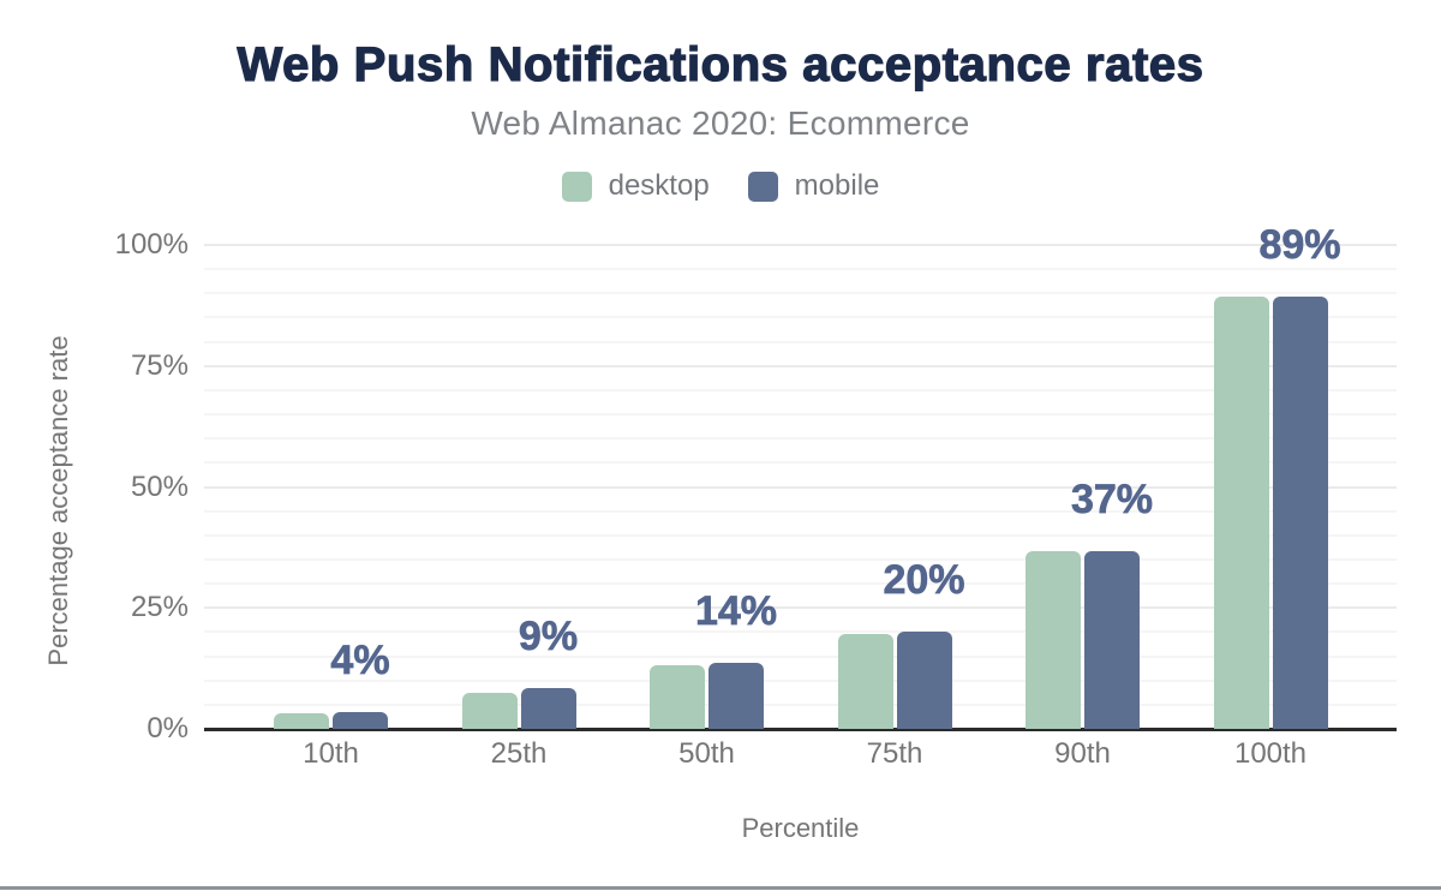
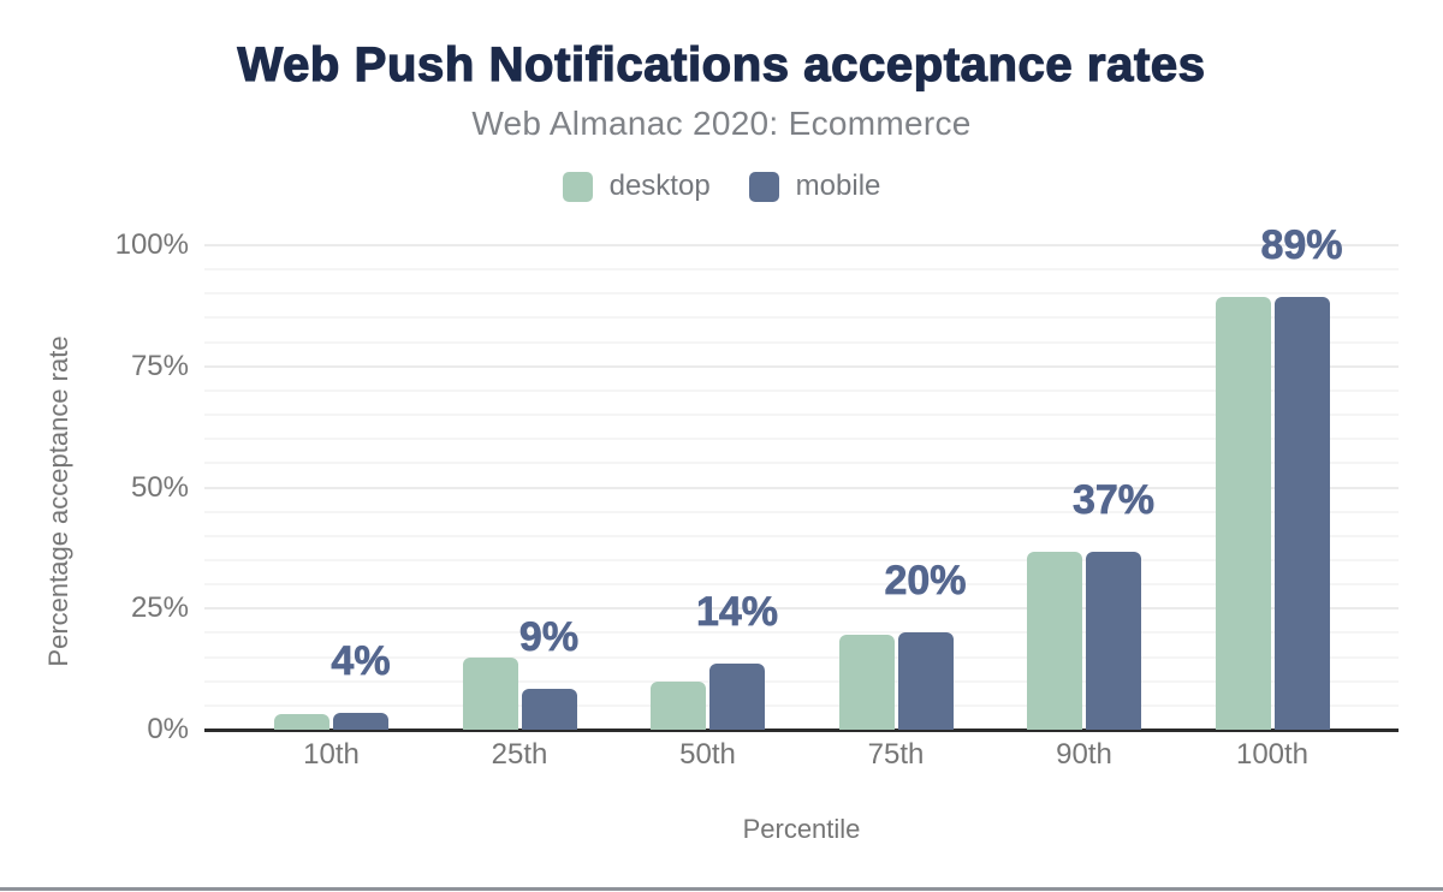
desktop/25th: 7% -> 15%
desktop/50th: 13% -> 10%
